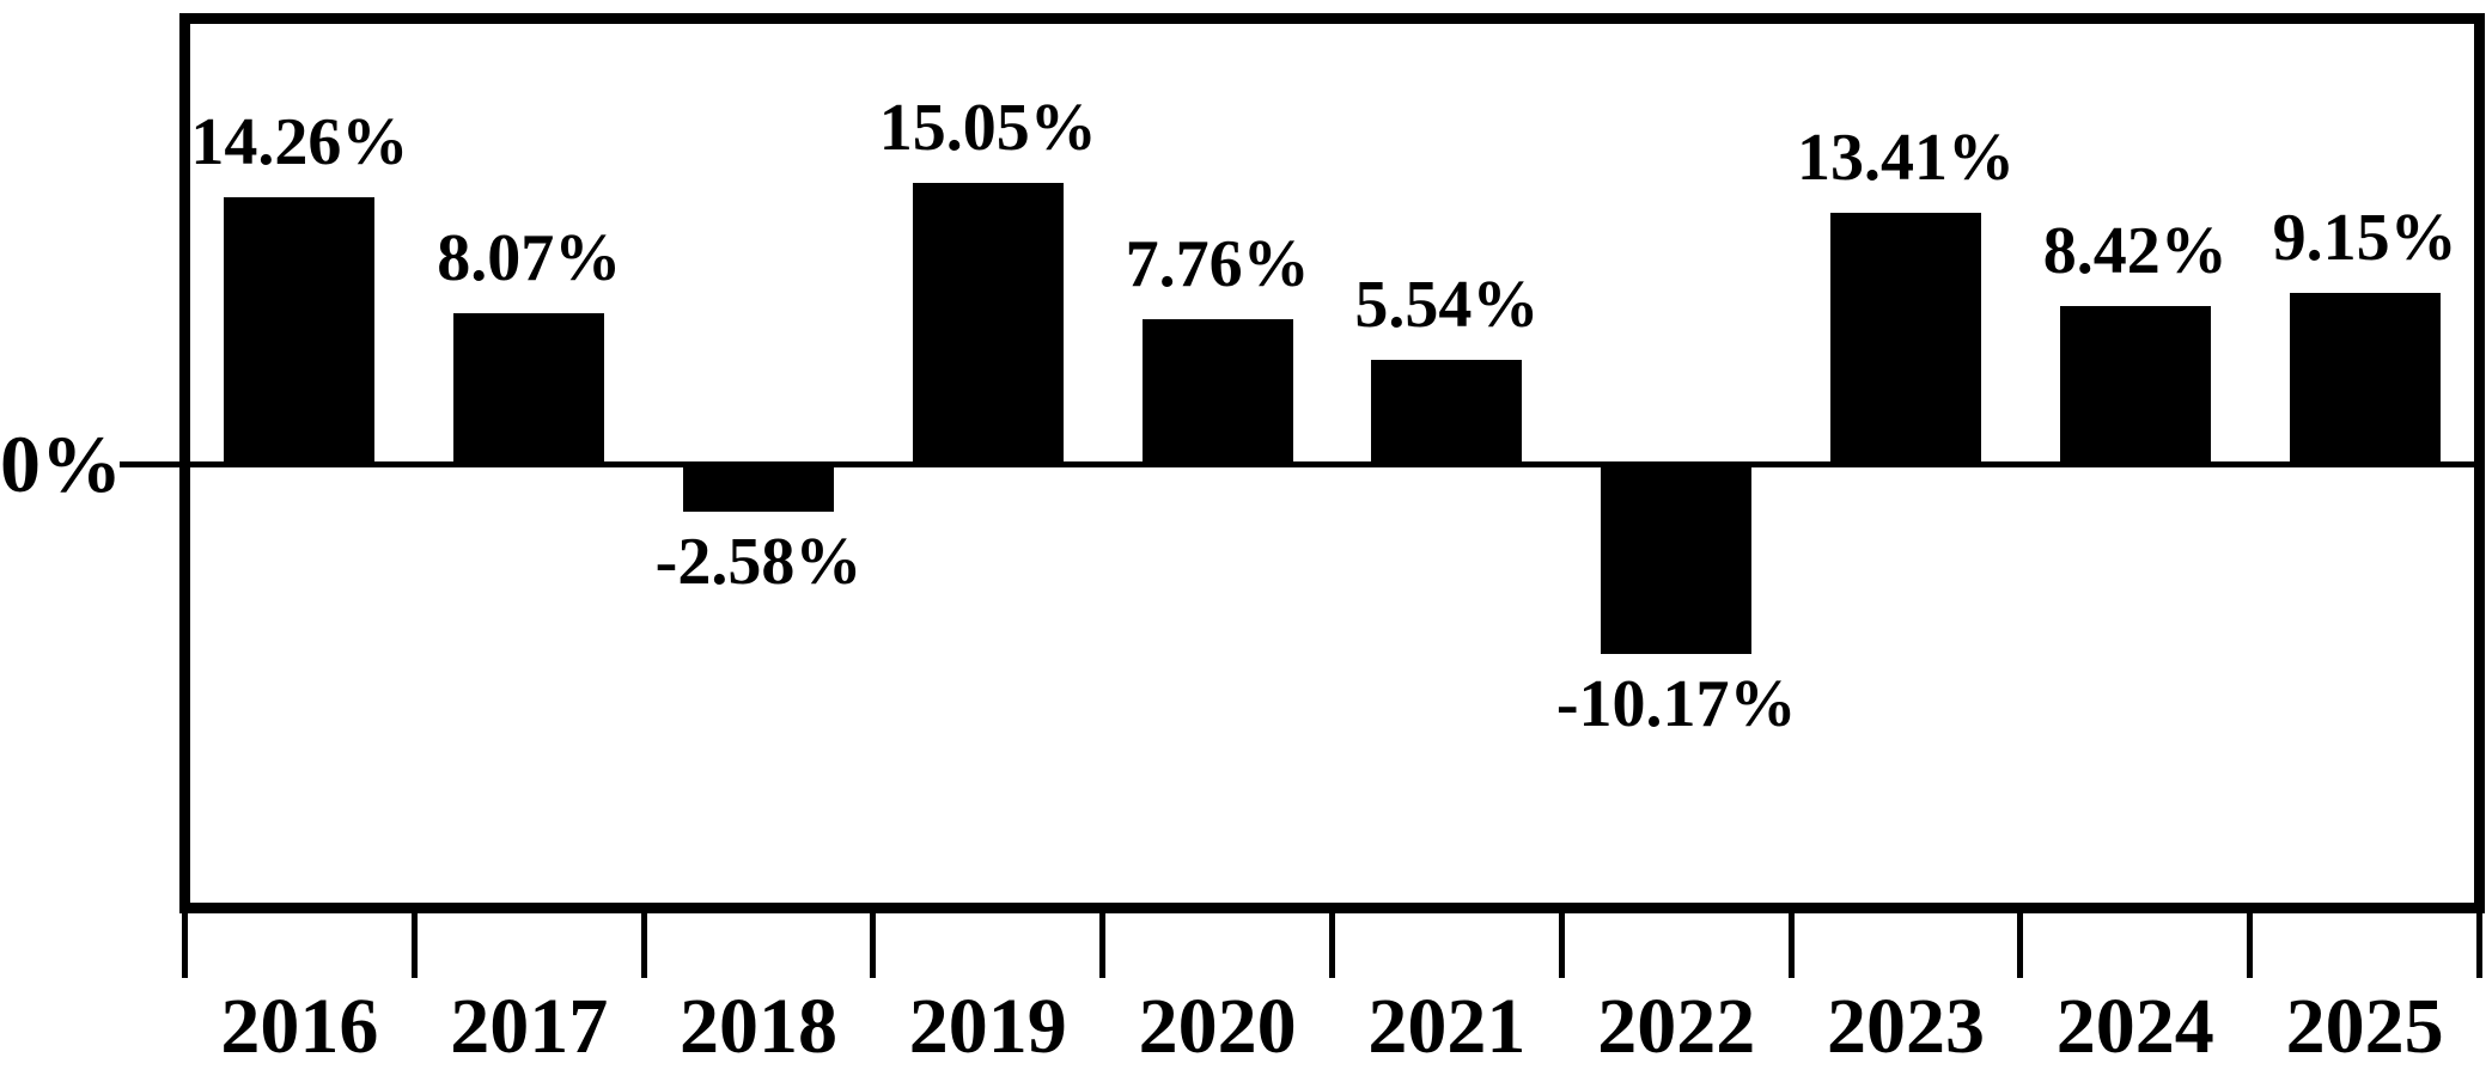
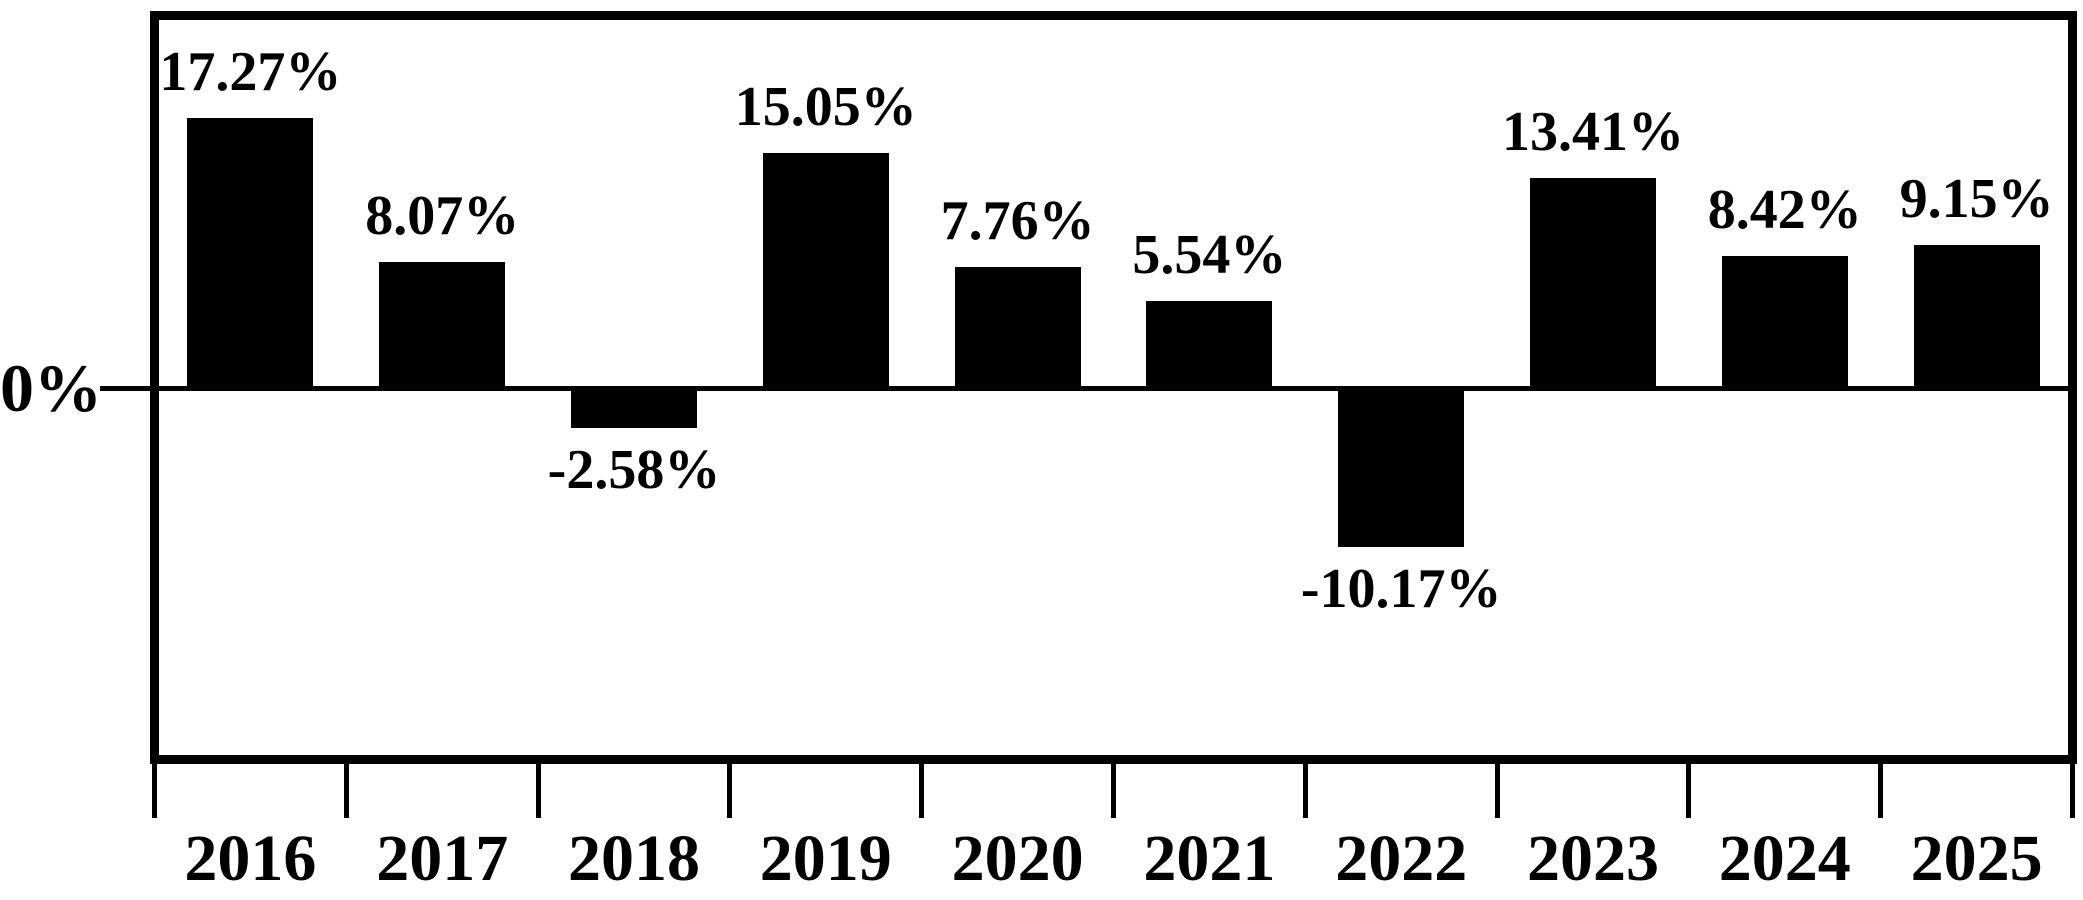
2016: 14.26% -> 17.27%
